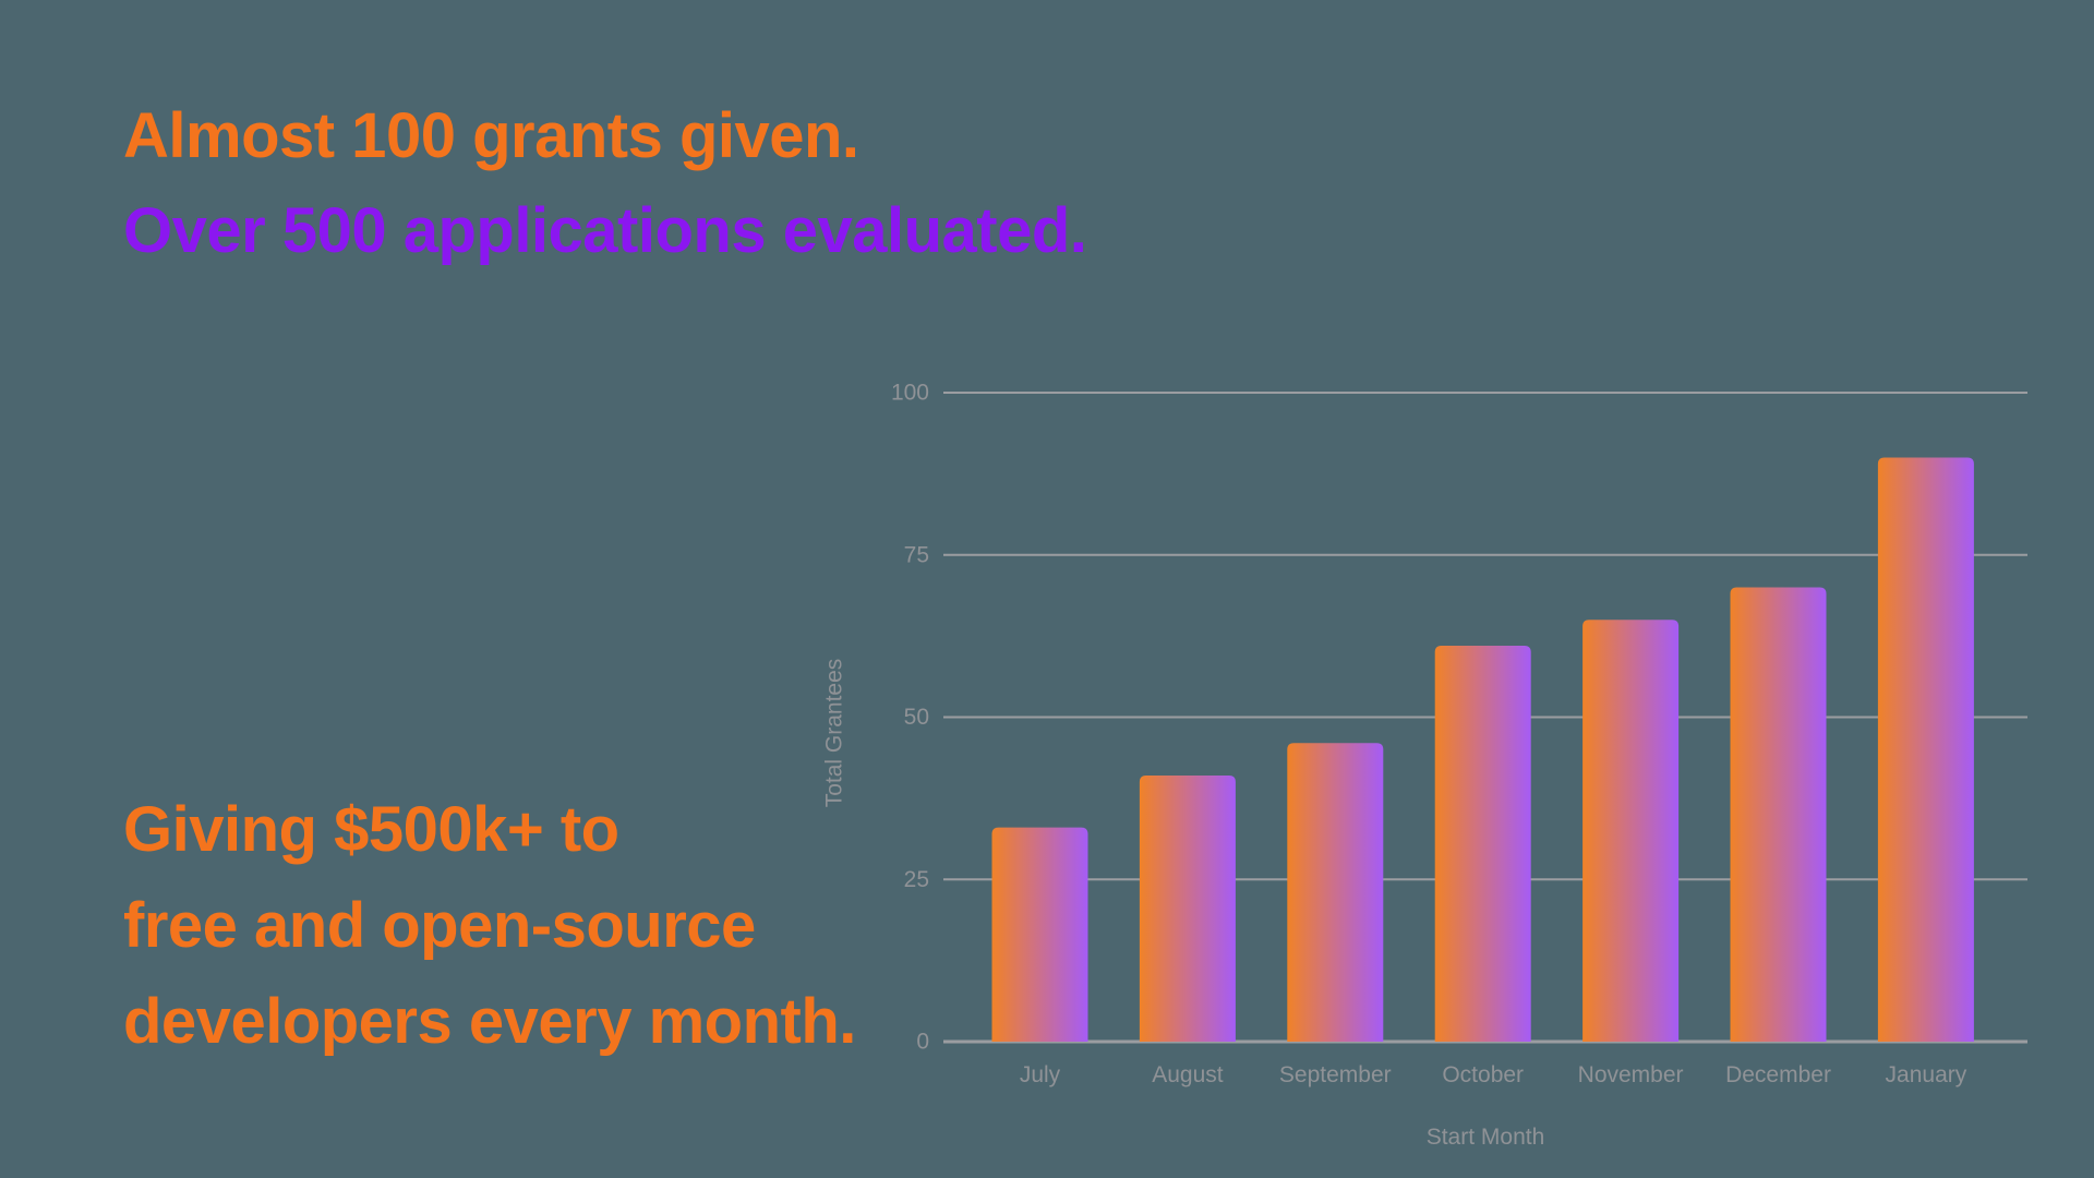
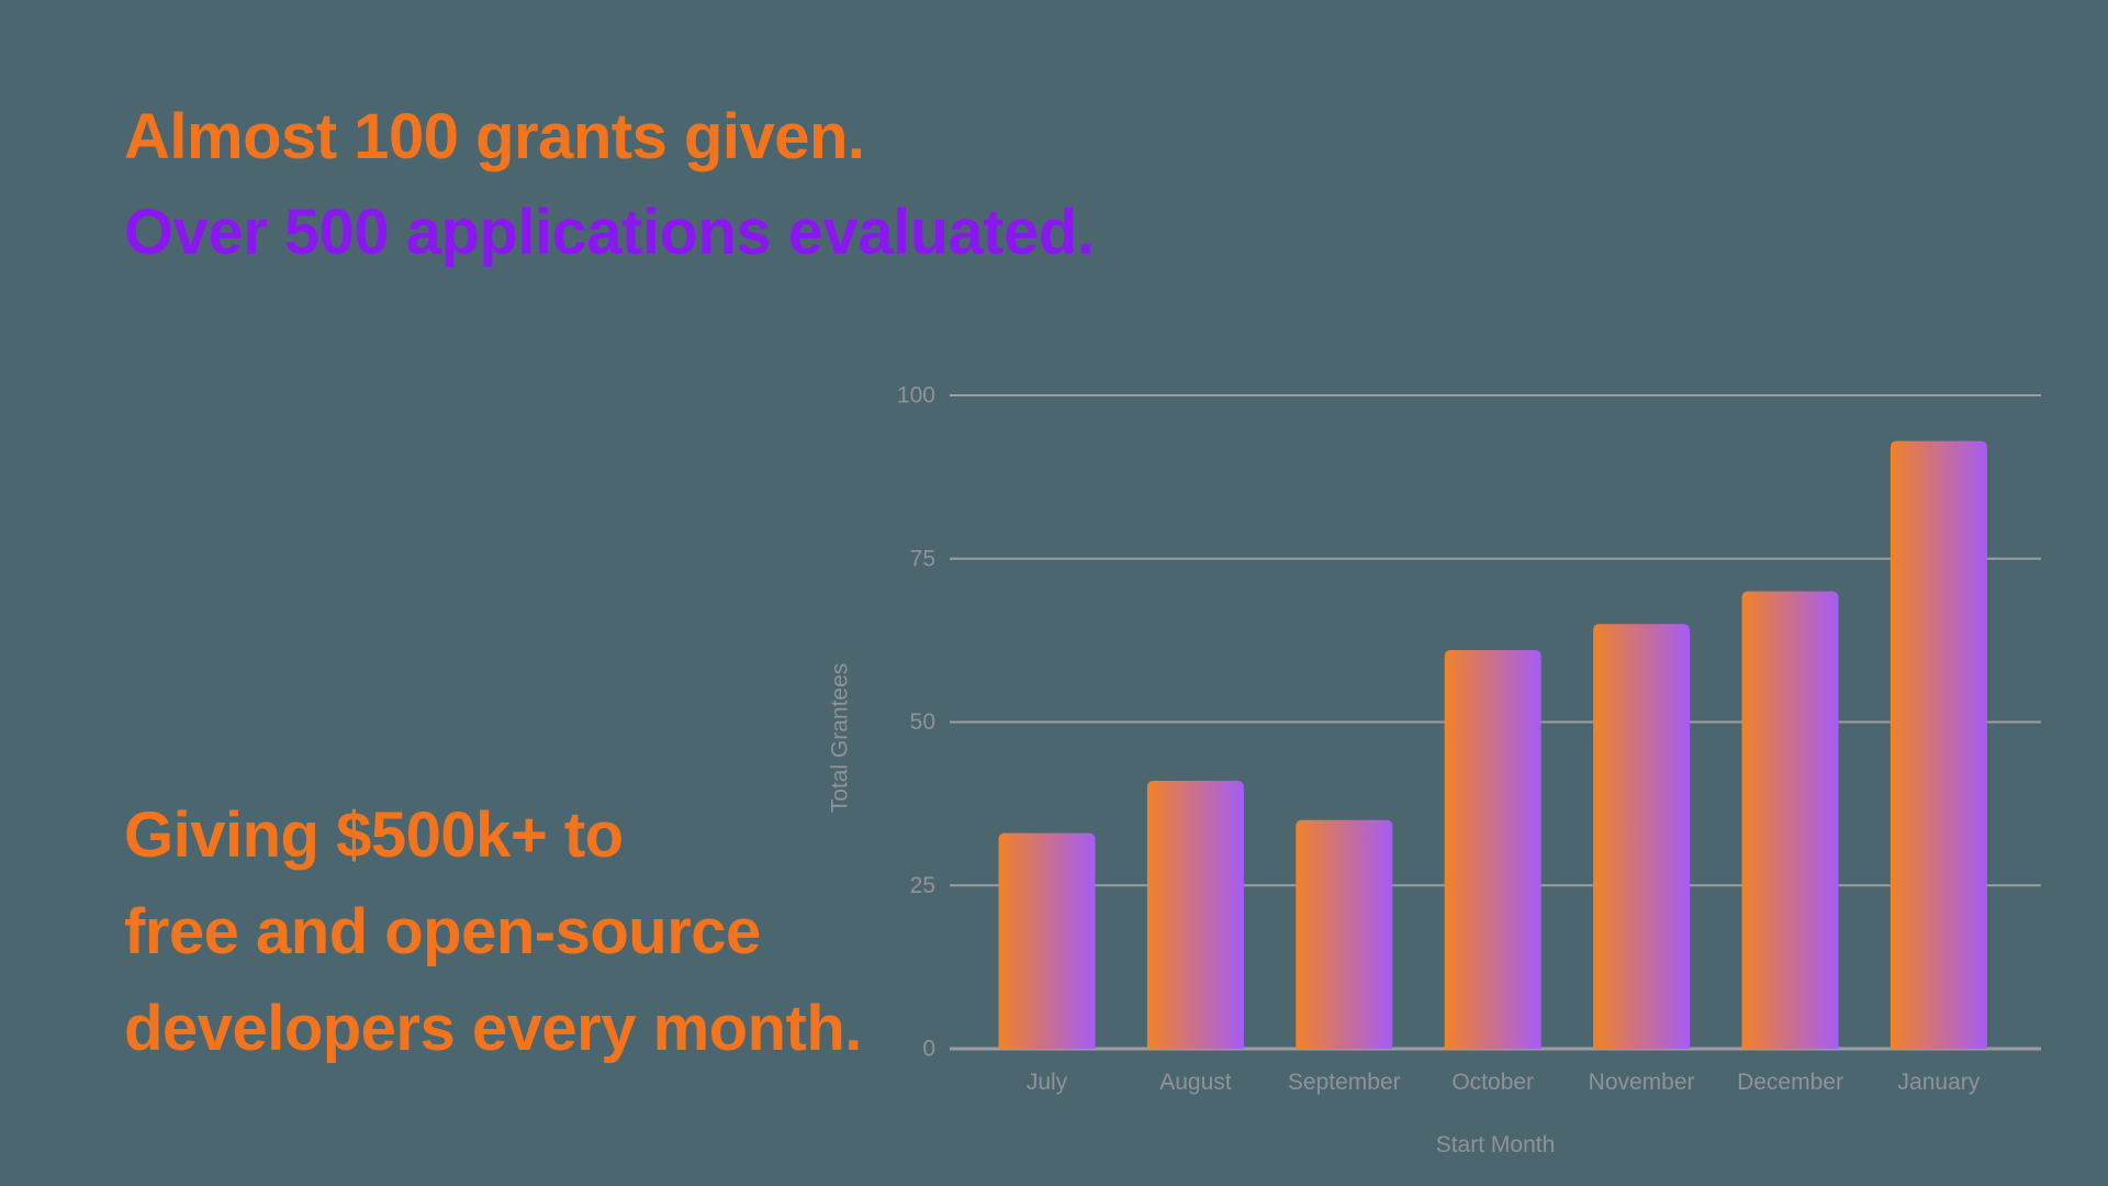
September: 46 -> 35
January: 90 -> 93
